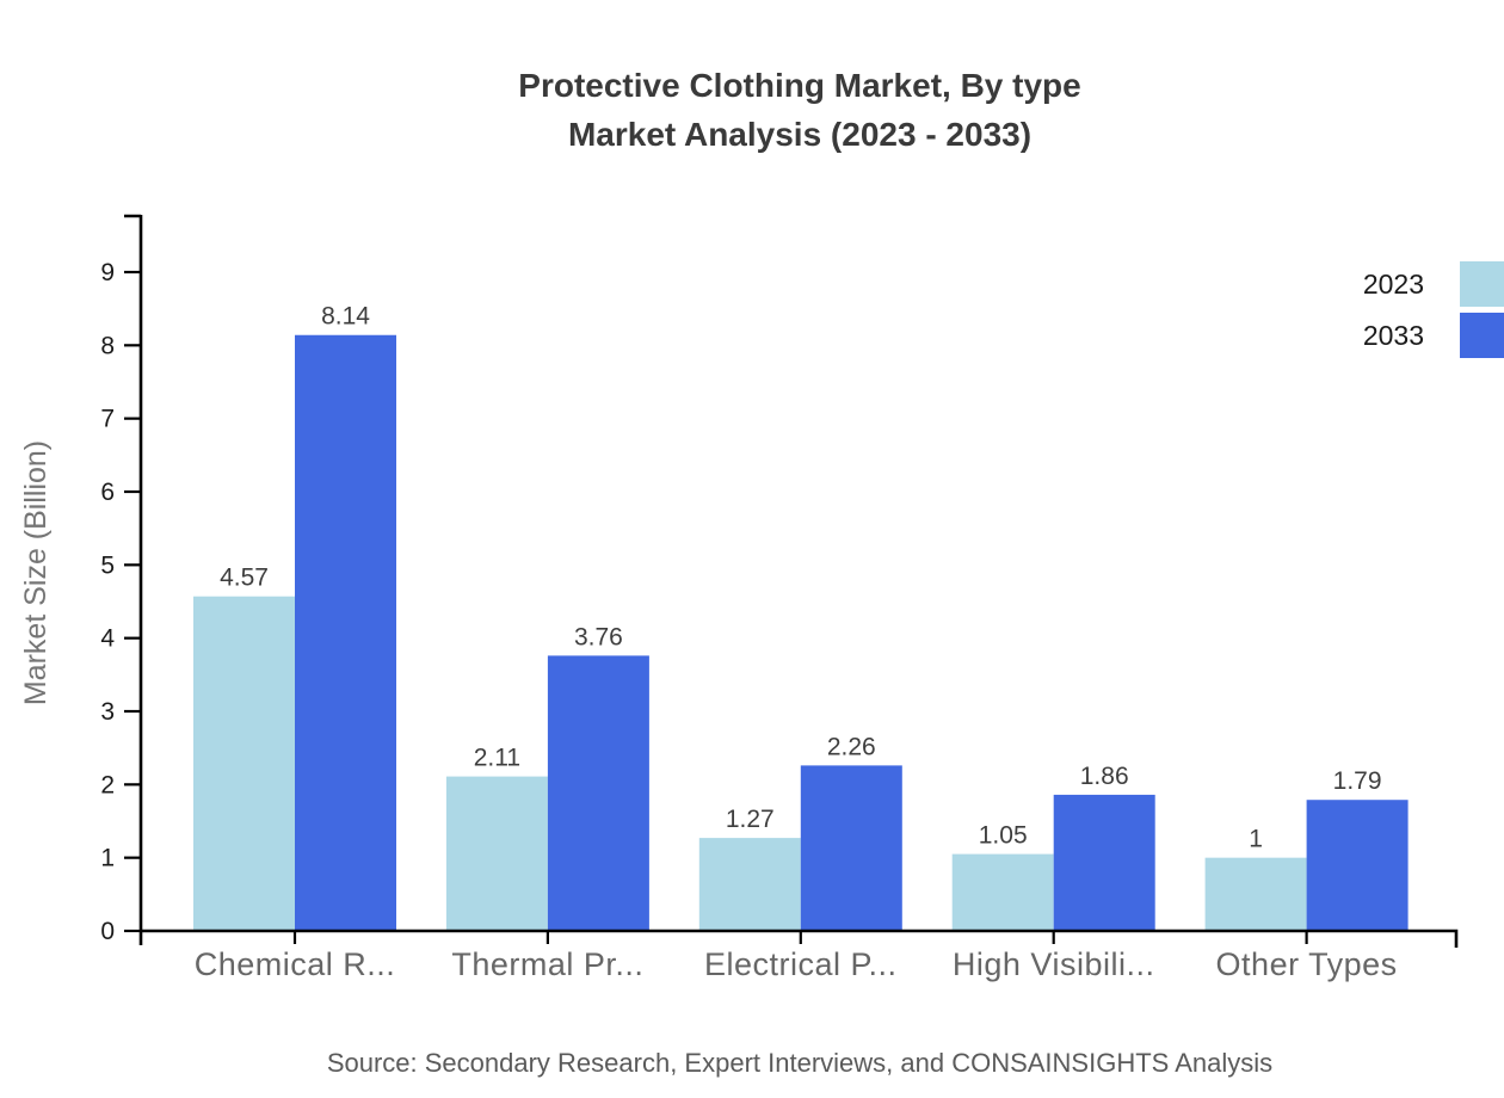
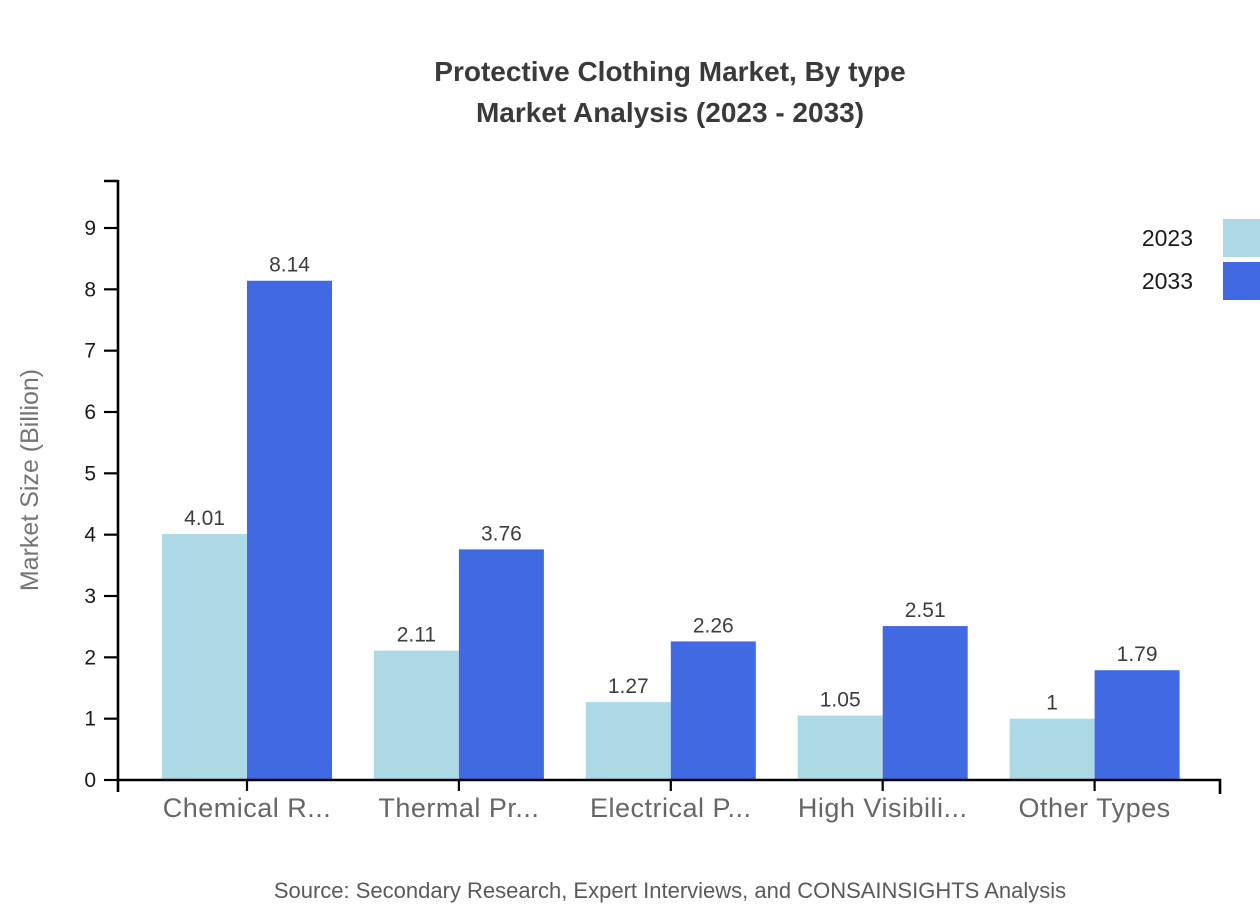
2023/Chemical R...: 4.57 -> 4.01
2033/High Visibili...: 1.86 -> 2.51
